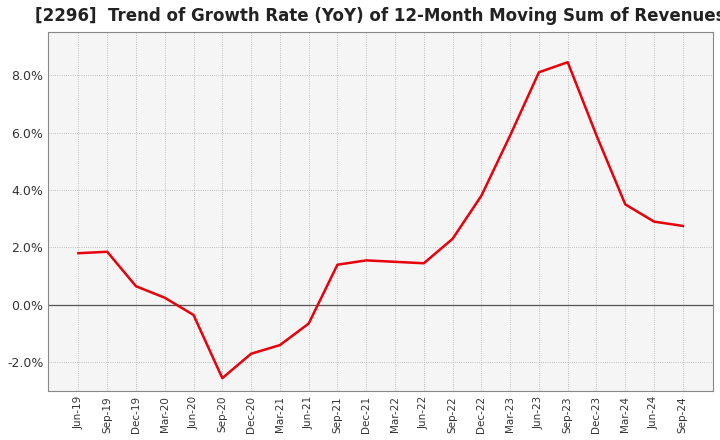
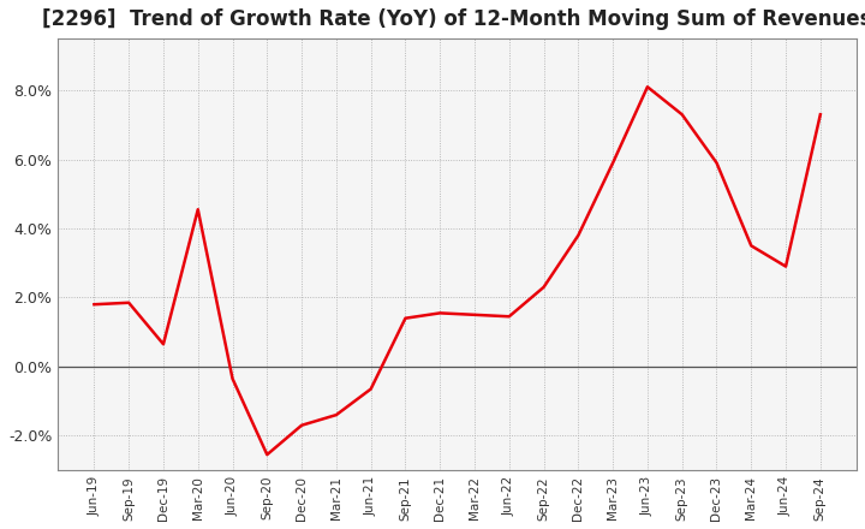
Mar-20: 0.25% -> 4.55%
Sep-23: 8.45% -> 7.30%
Sep-24: 2.75% -> 7.30%
